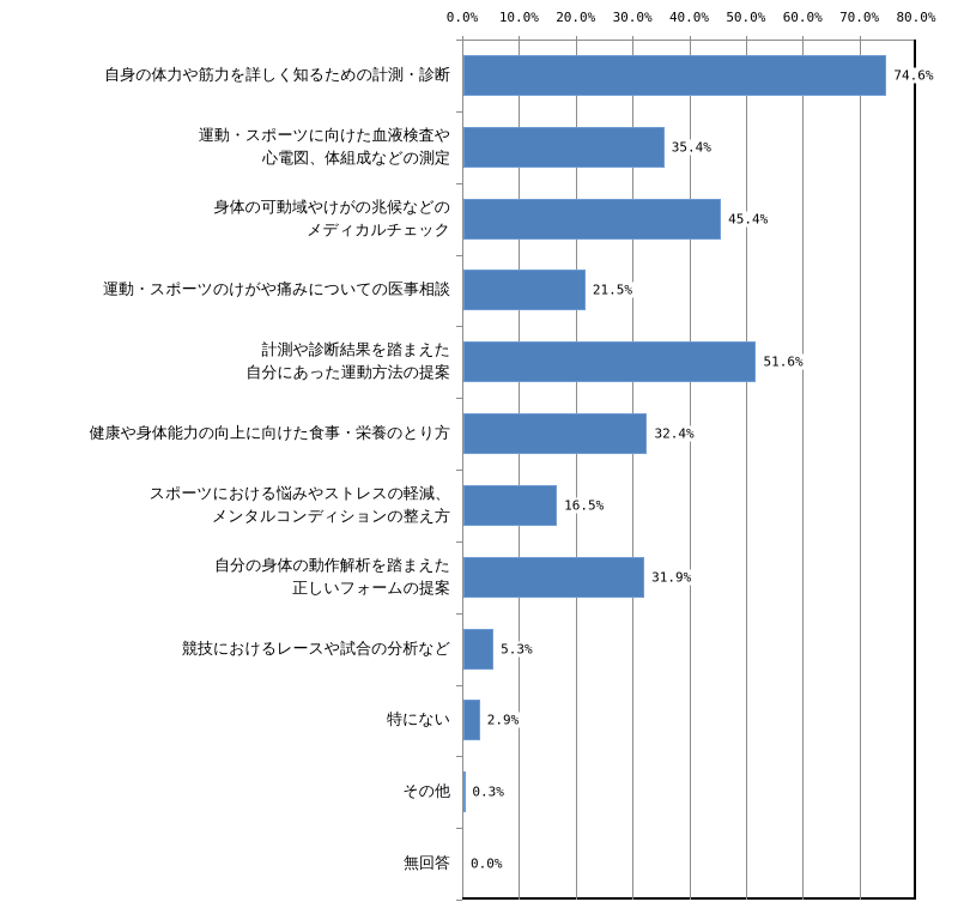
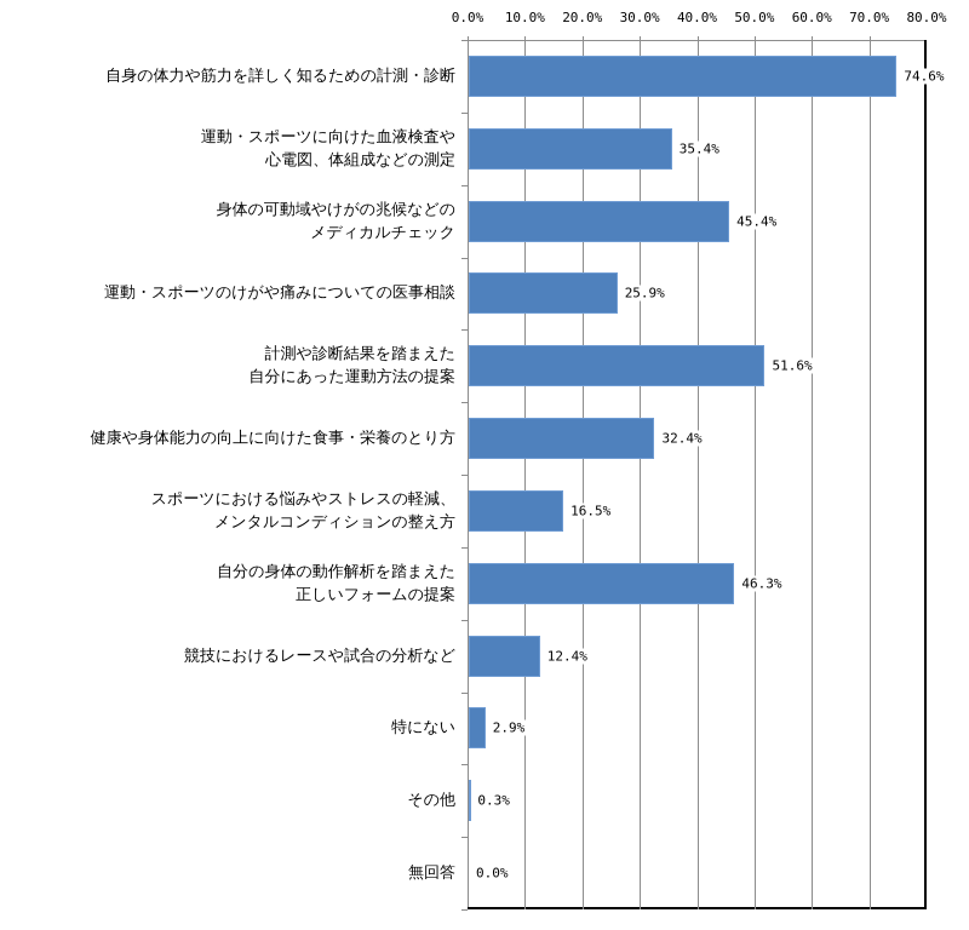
運動・スポーツのけがや痛みについての医事相談: 21.5% -> 25.9%
自分の身体の動作解析を踏まえた 正しいフォームの提案: 31.9% -> 46.3%
競技におけるレースや試合の分析など: 5.3% -> 12.4%
